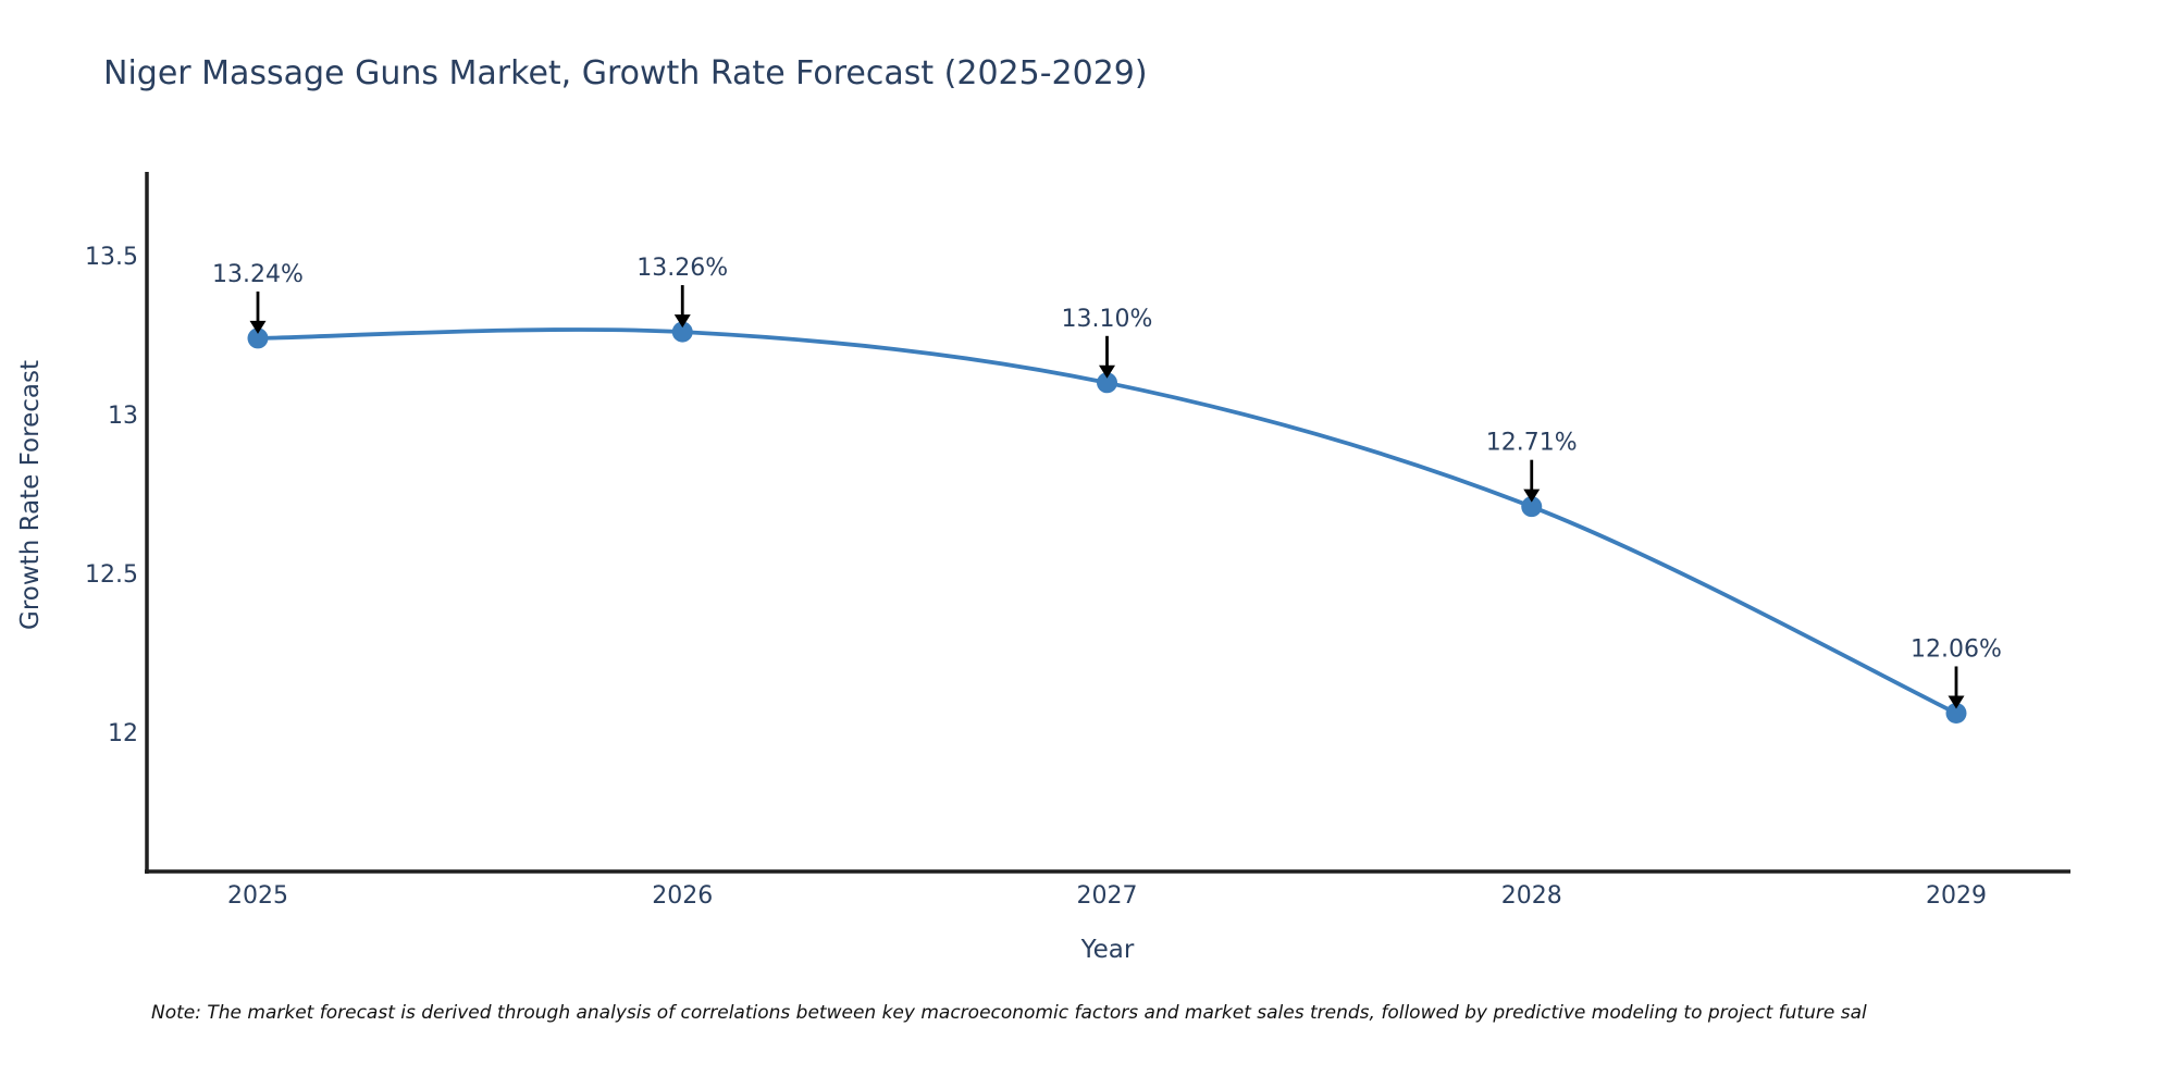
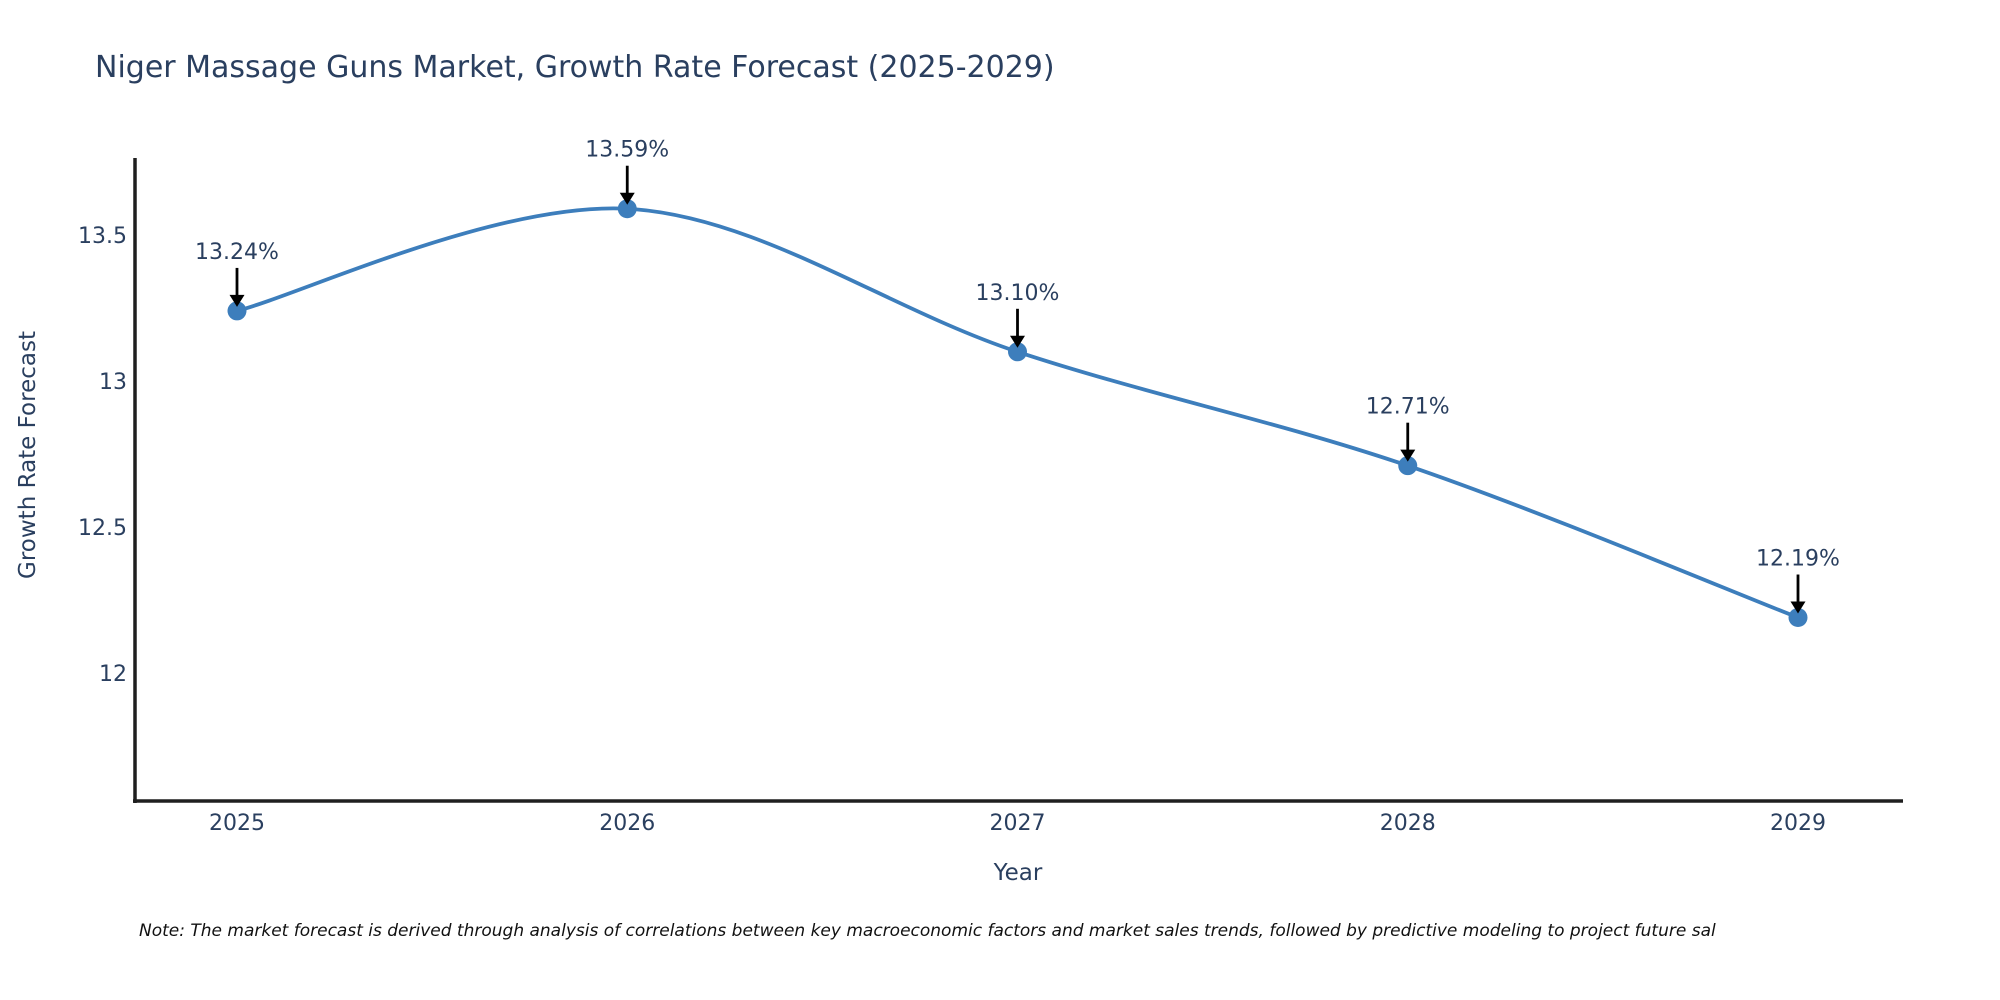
2026: 13.26% -> 13.59%
2029: 12.06% -> 12.19%
